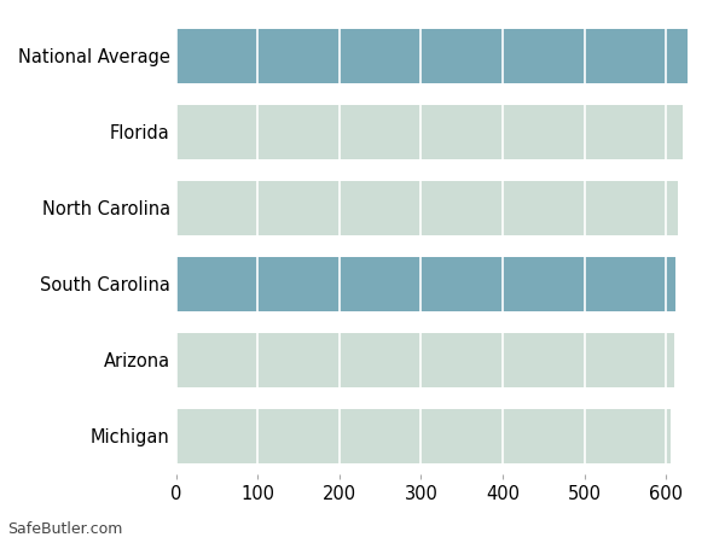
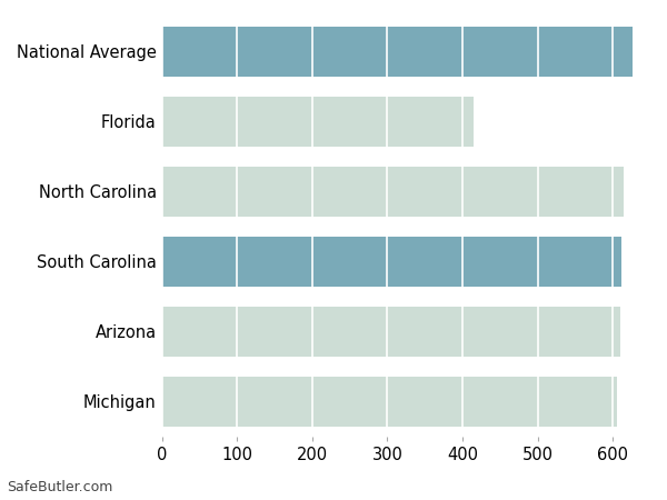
Florida: 621 -> 414
